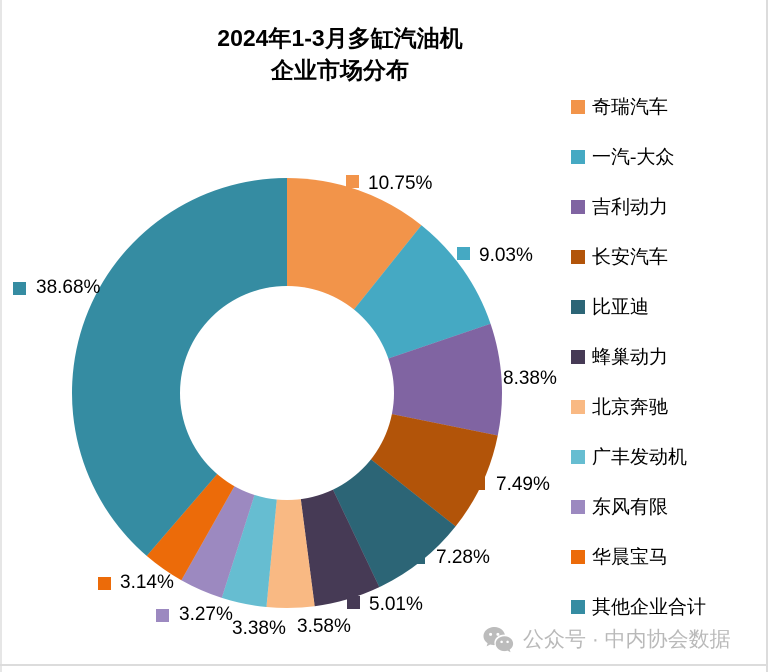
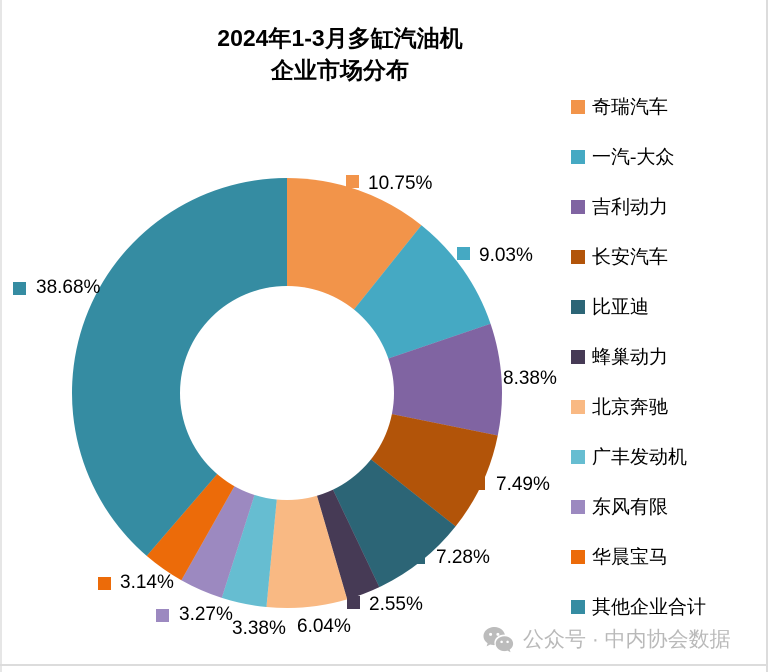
蜂巢动力: 5.01% -> 2.55%
北京奔驰: 3.58% -> 6.04%
